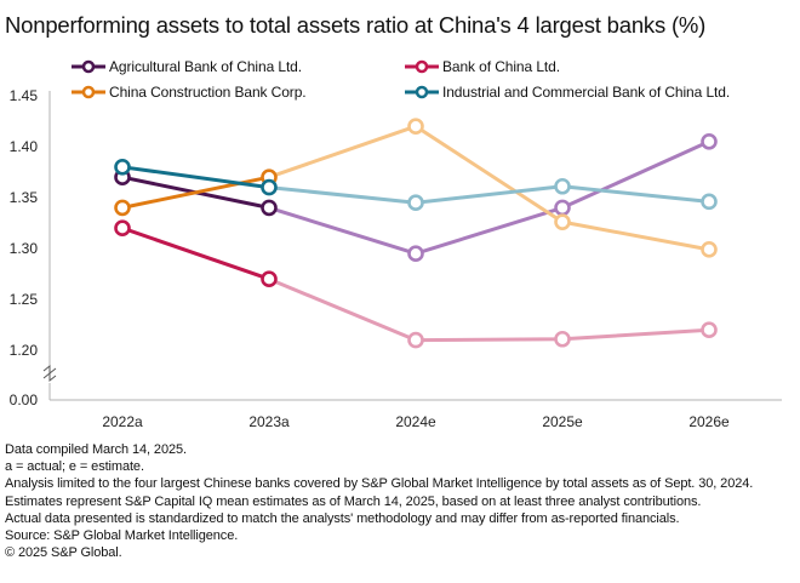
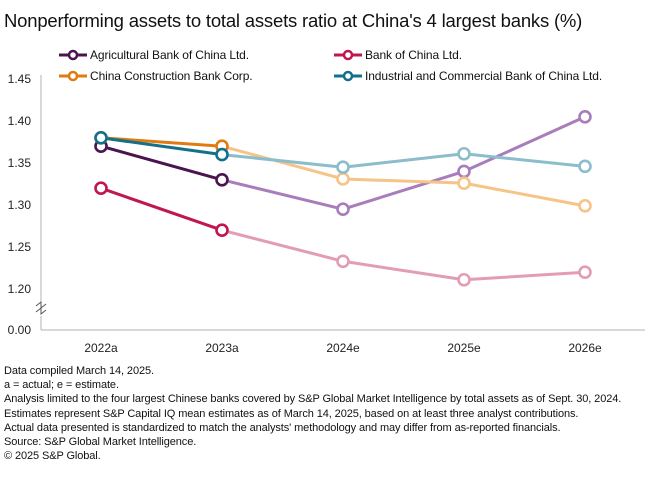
China Construction Bank Corp./2022a: 1.34 -> 1.38
Agricultural Bank of China Ltd./2023a: 1.34 -> 1.33
Bank of China Ltd./2024e: 1.21 -> 1.23
China Construction Bank Corp./2024e: 1.42 -> 1.33
